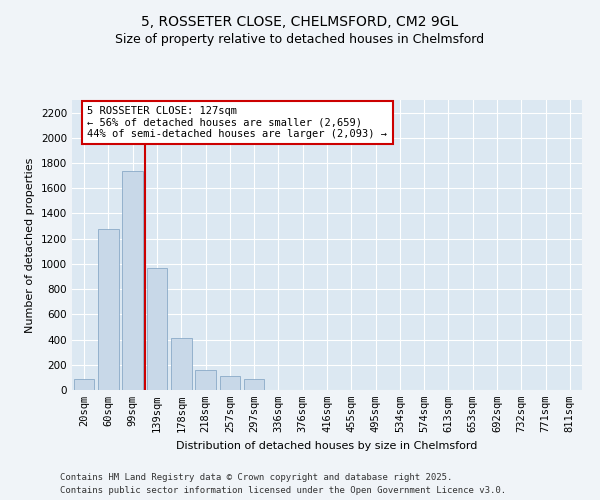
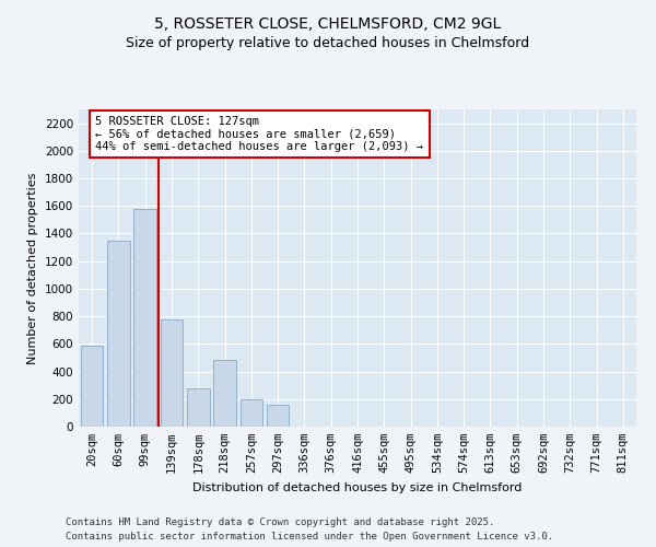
20sqm: 90 -> 590
60sqm: 1280 -> 1350
99sqm: 1740 -> 1580
139sqm: 970 -> 780
178sqm: 410 -> 280
218sqm: 160 -> 480
257sqm: 120 -> 200
297sqm: 90 -> 160
